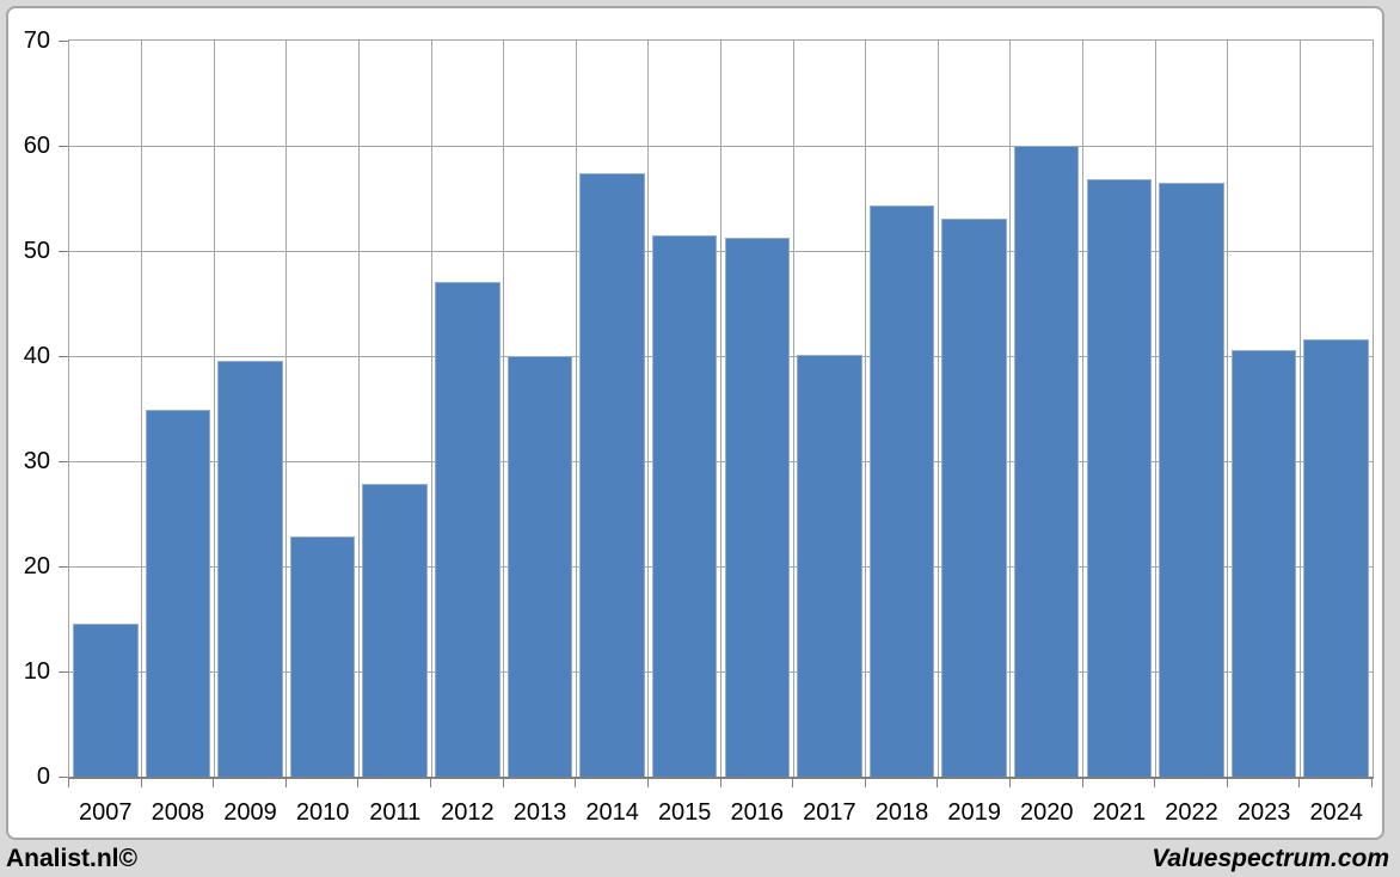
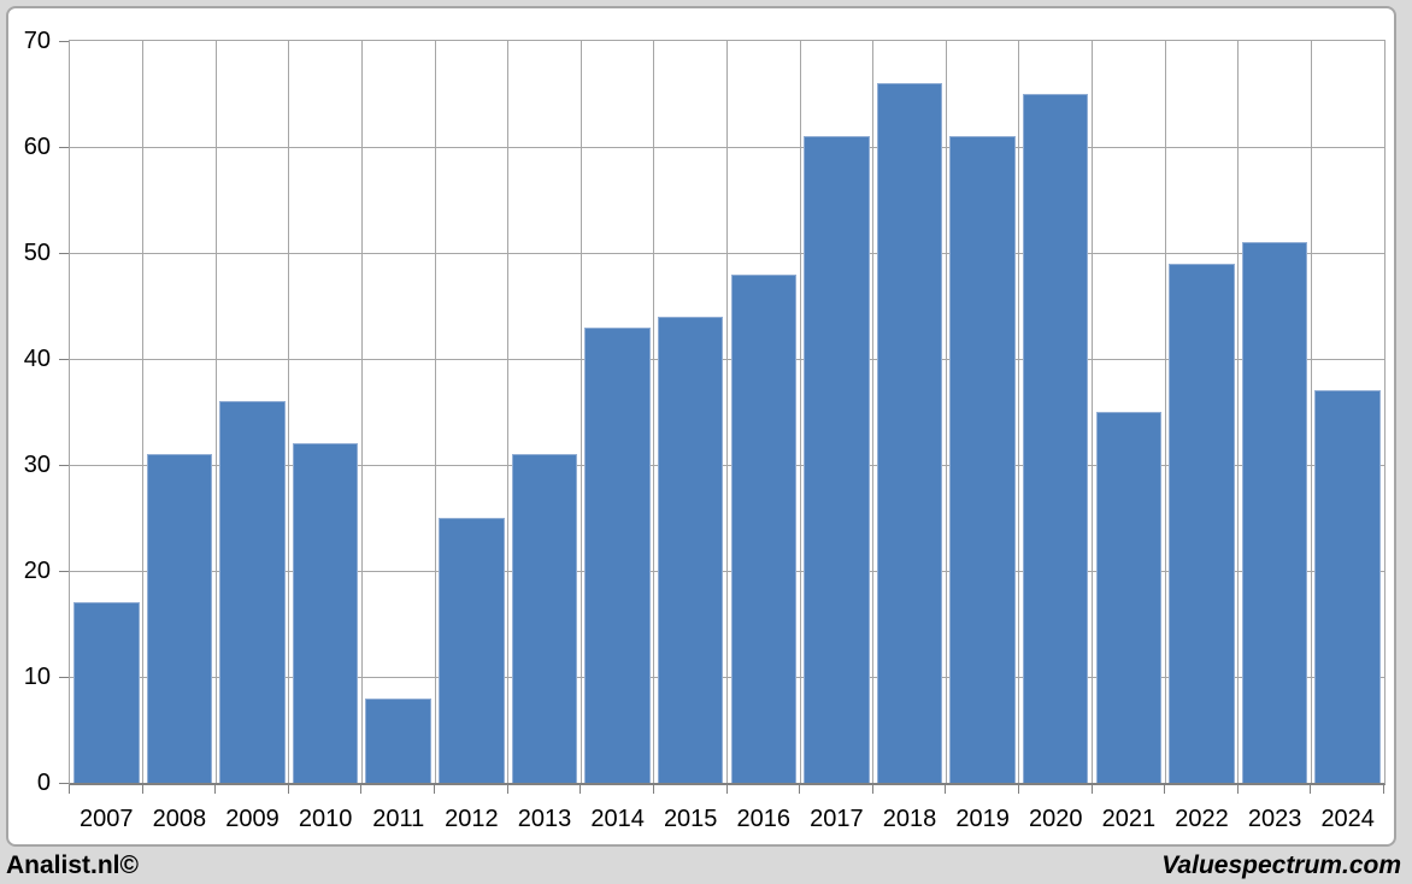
2007: 15 -> 17
2008: 35 -> 31
2009: 40 -> 36
2010: 23 -> 32
2011: 28 -> 8
2012: 47 -> 25
2013: 40 -> 31
2014: 57 -> 43
2015: 52 -> 44
2016: 51 -> 48
2017: 40 -> 61
2018: 54 -> 66
2019: 53 -> 61
2020: 60 -> 65
2021: 57 -> 35
2022: 56 -> 49
2023: 41 -> 51
2024: 42 -> 37
